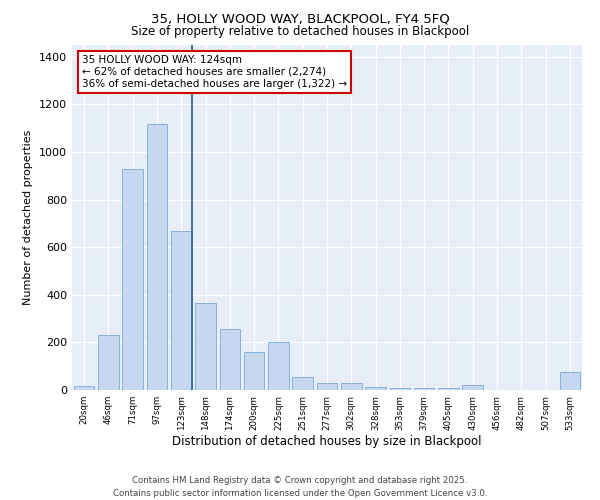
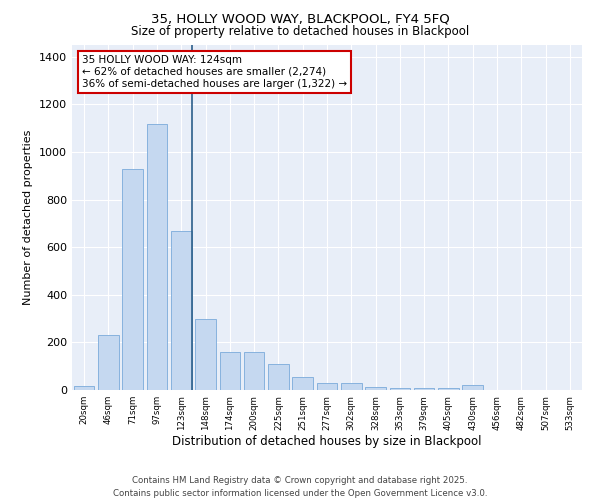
148sqm: 365 -> 300
174sqm: 255 -> 160
225sqm: 200 -> 110
533sqm: 75 -> 2
